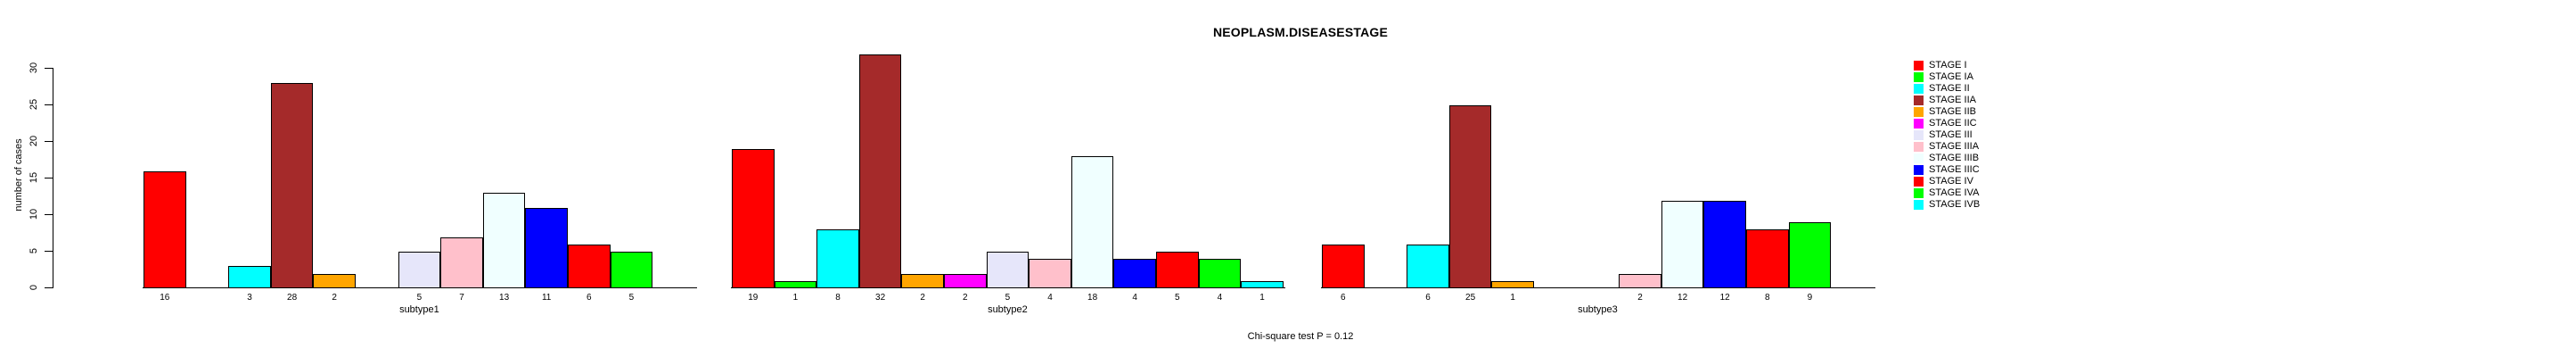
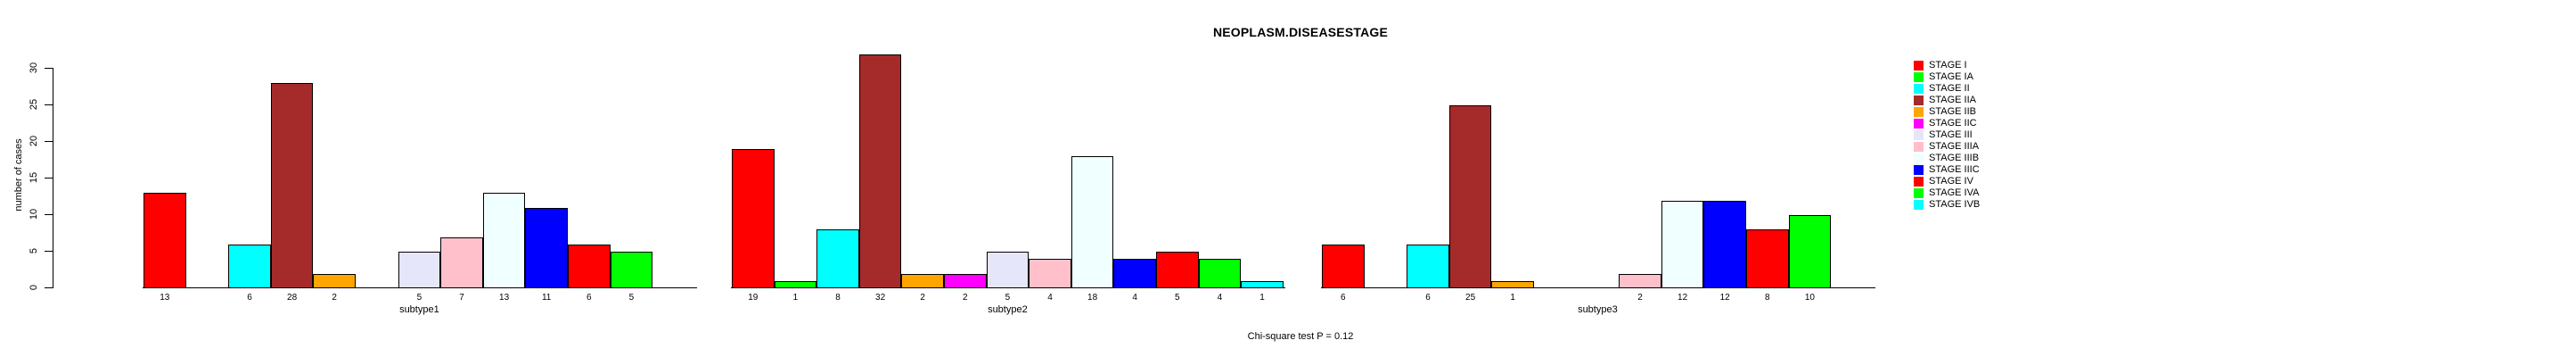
STAGE I/subtype1: 16 -> 13
STAGE II/subtype1: 3 -> 6
STAGE IVA/subtype3: 9 -> 10
